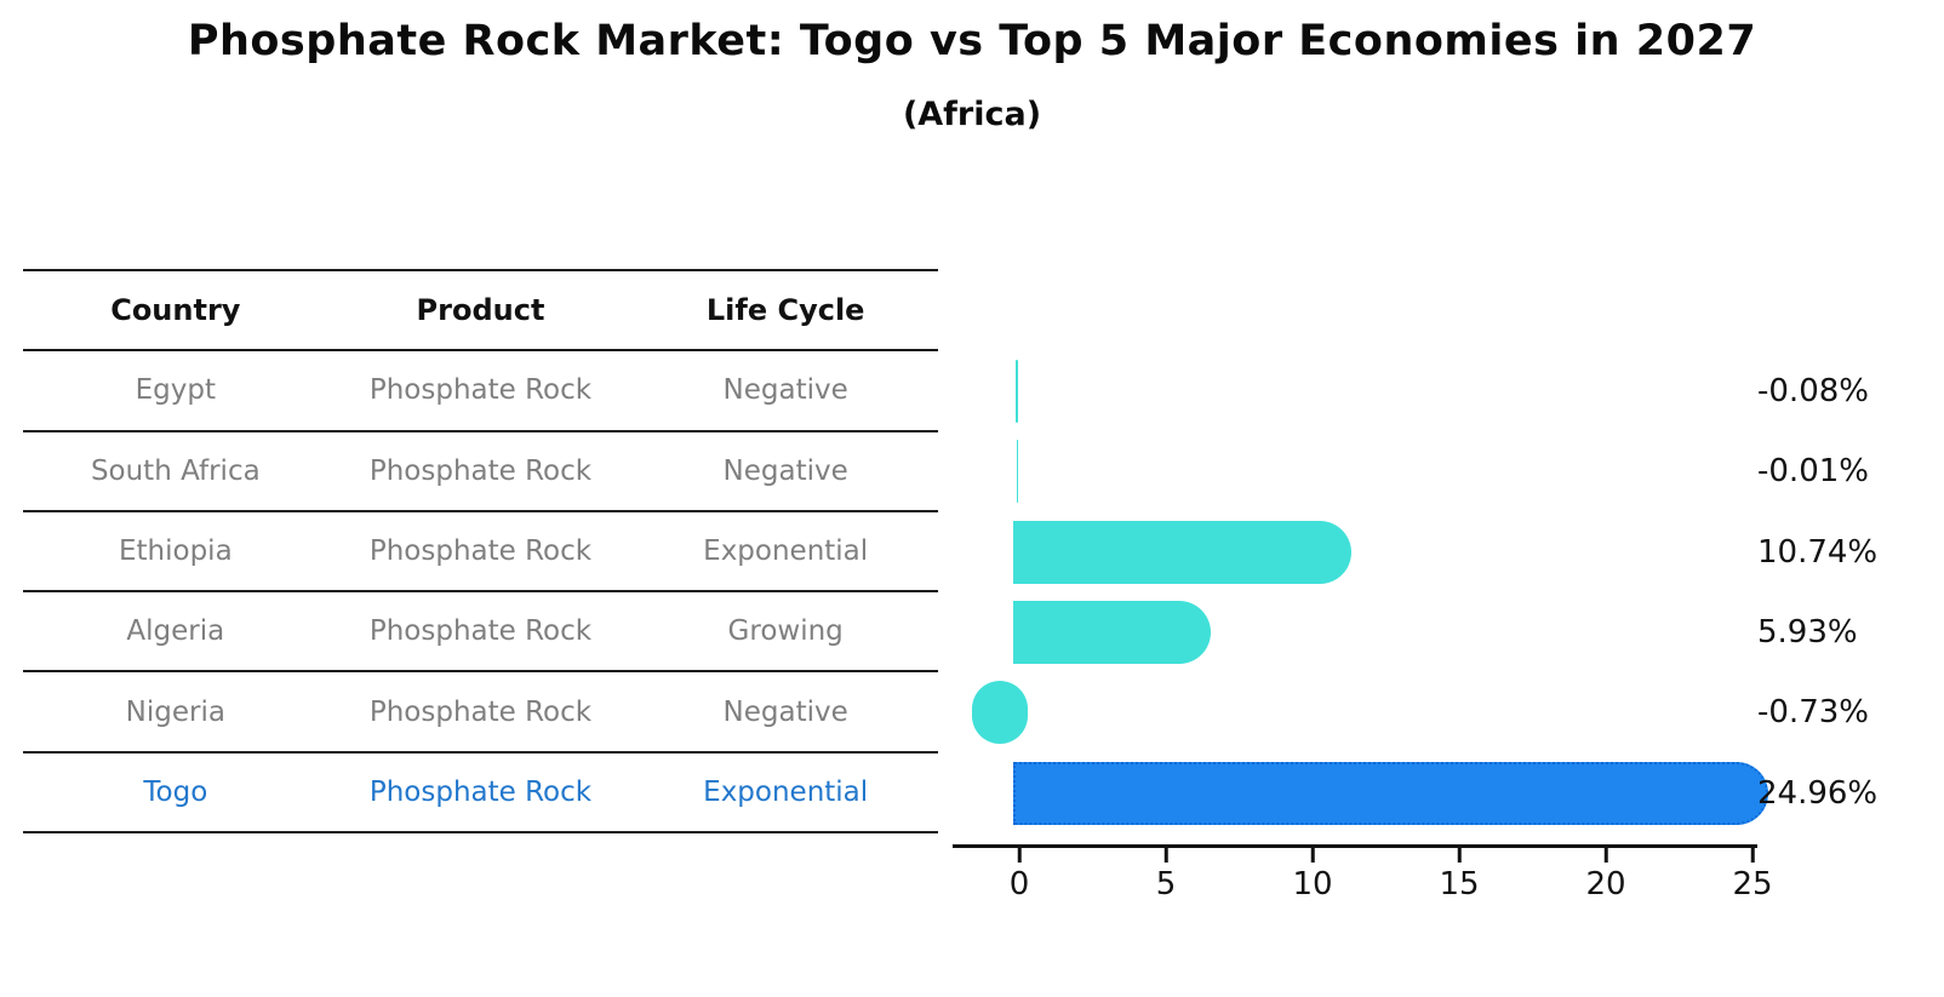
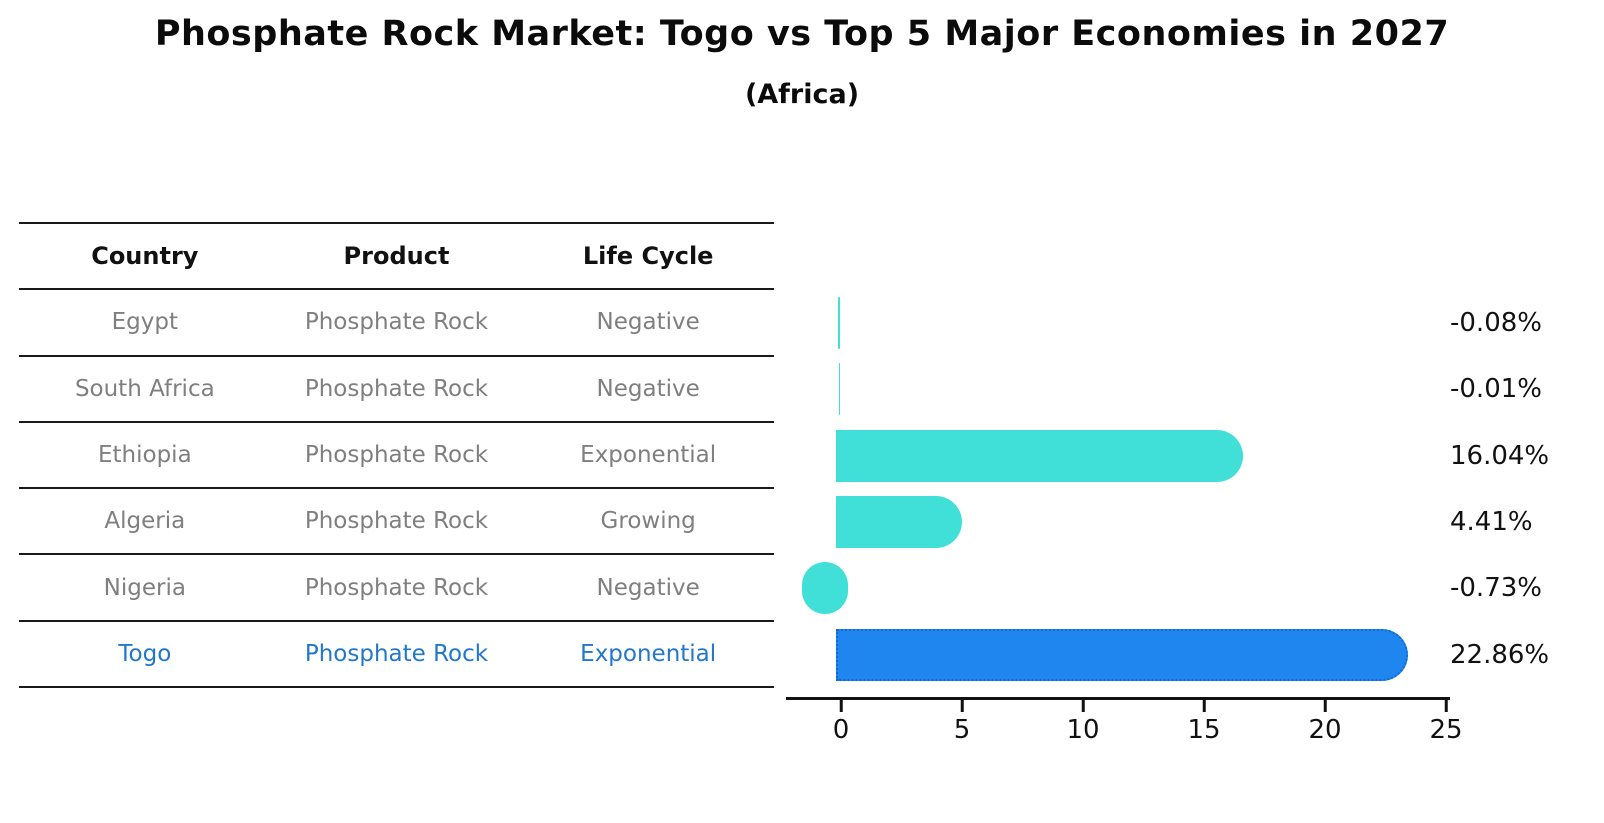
Ethiopia: 10.74% -> 16.04%
Algeria: 5.93% -> 4.41%
Togo: 24.96% -> 22.86%
